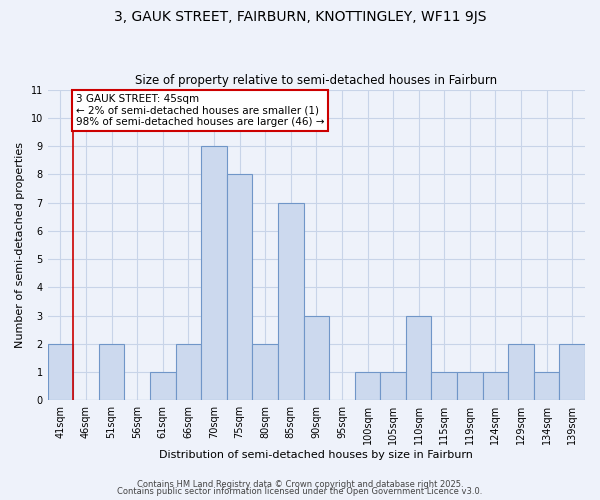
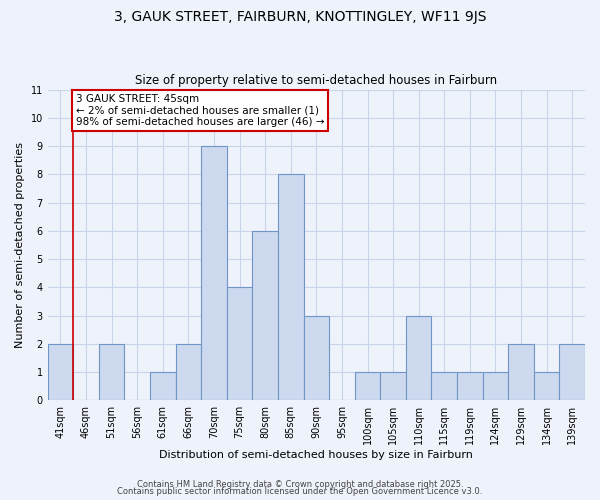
75sqm: 8 -> 4
80sqm: 2 -> 6
85sqm: 7 -> 8
